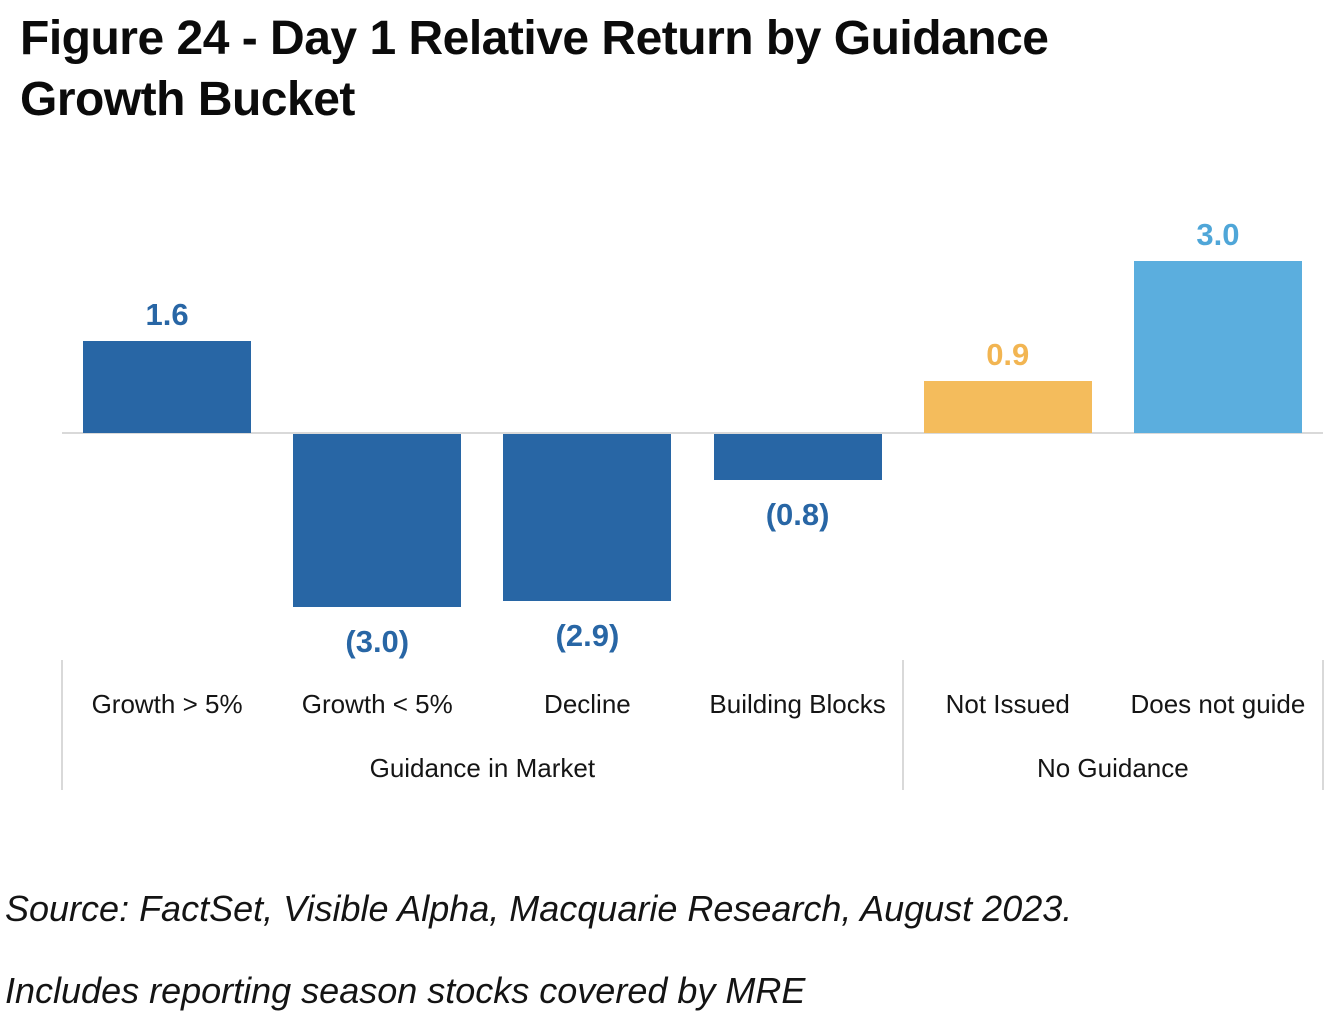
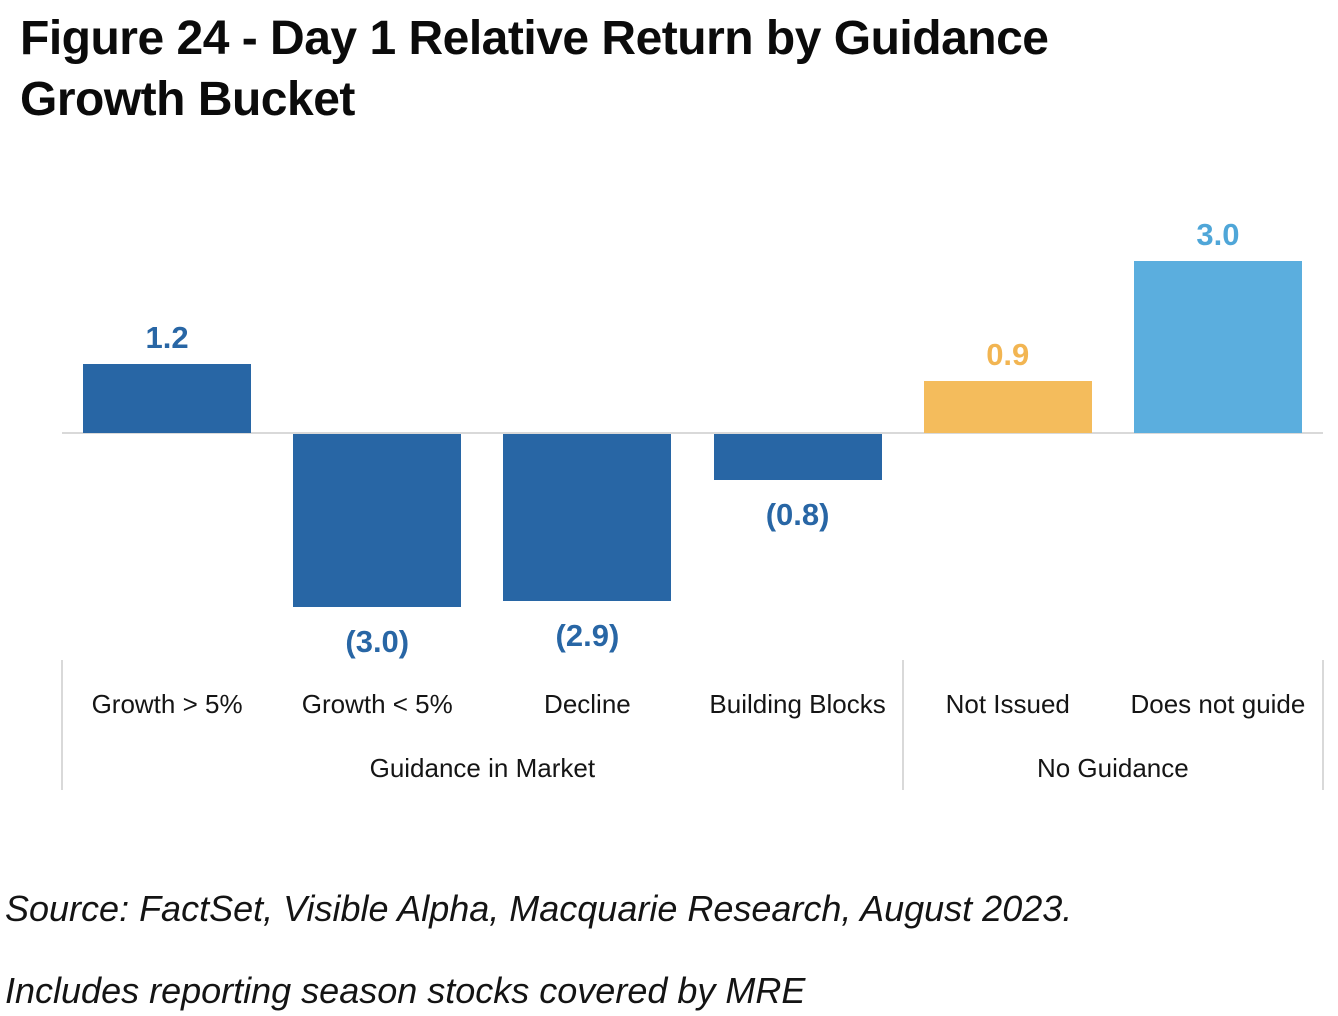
Growth > 5%: 1.6 -> 1.2
